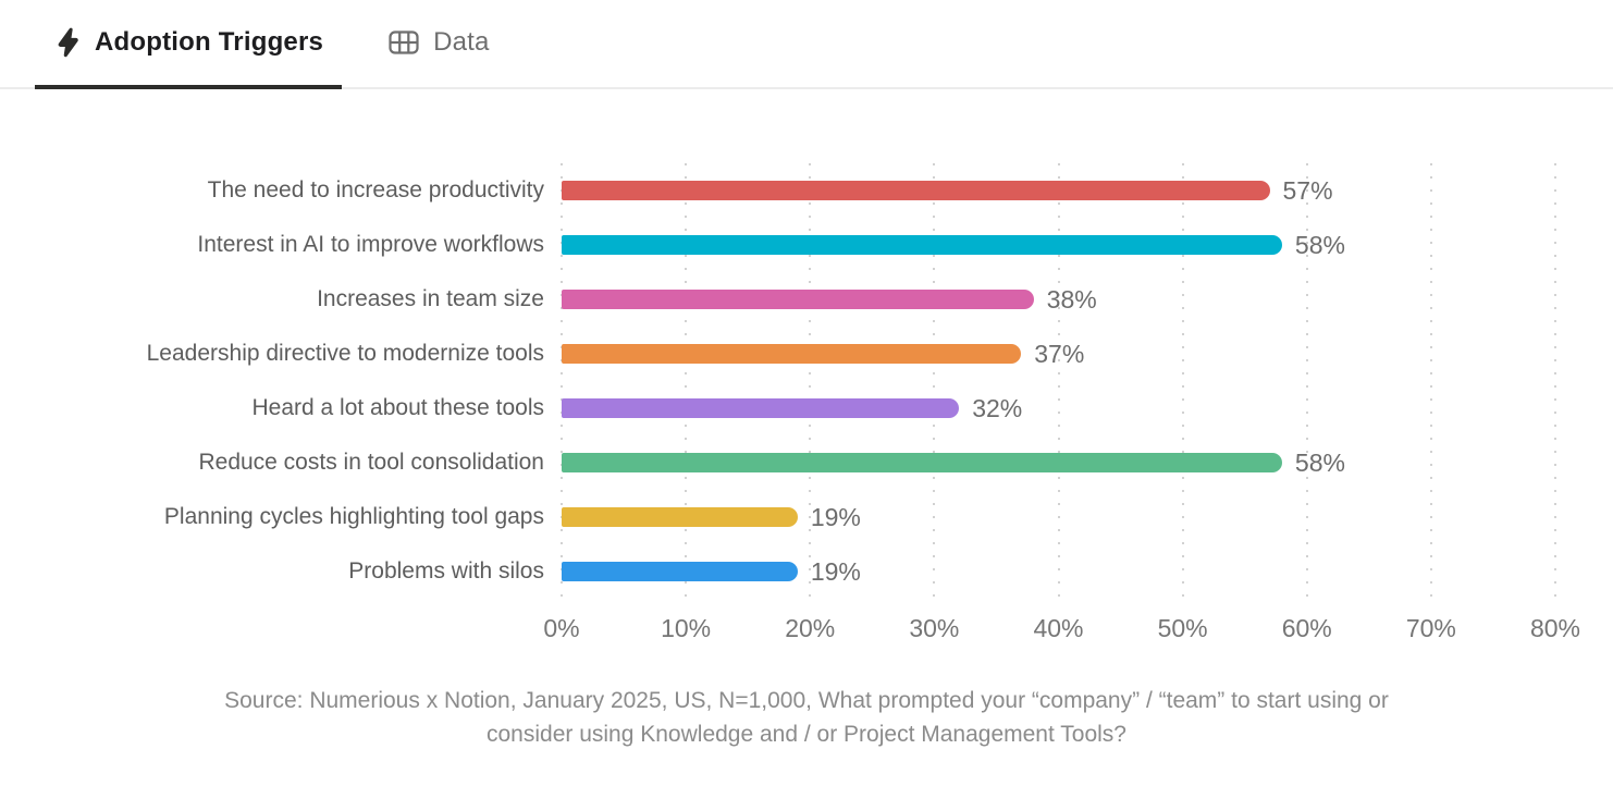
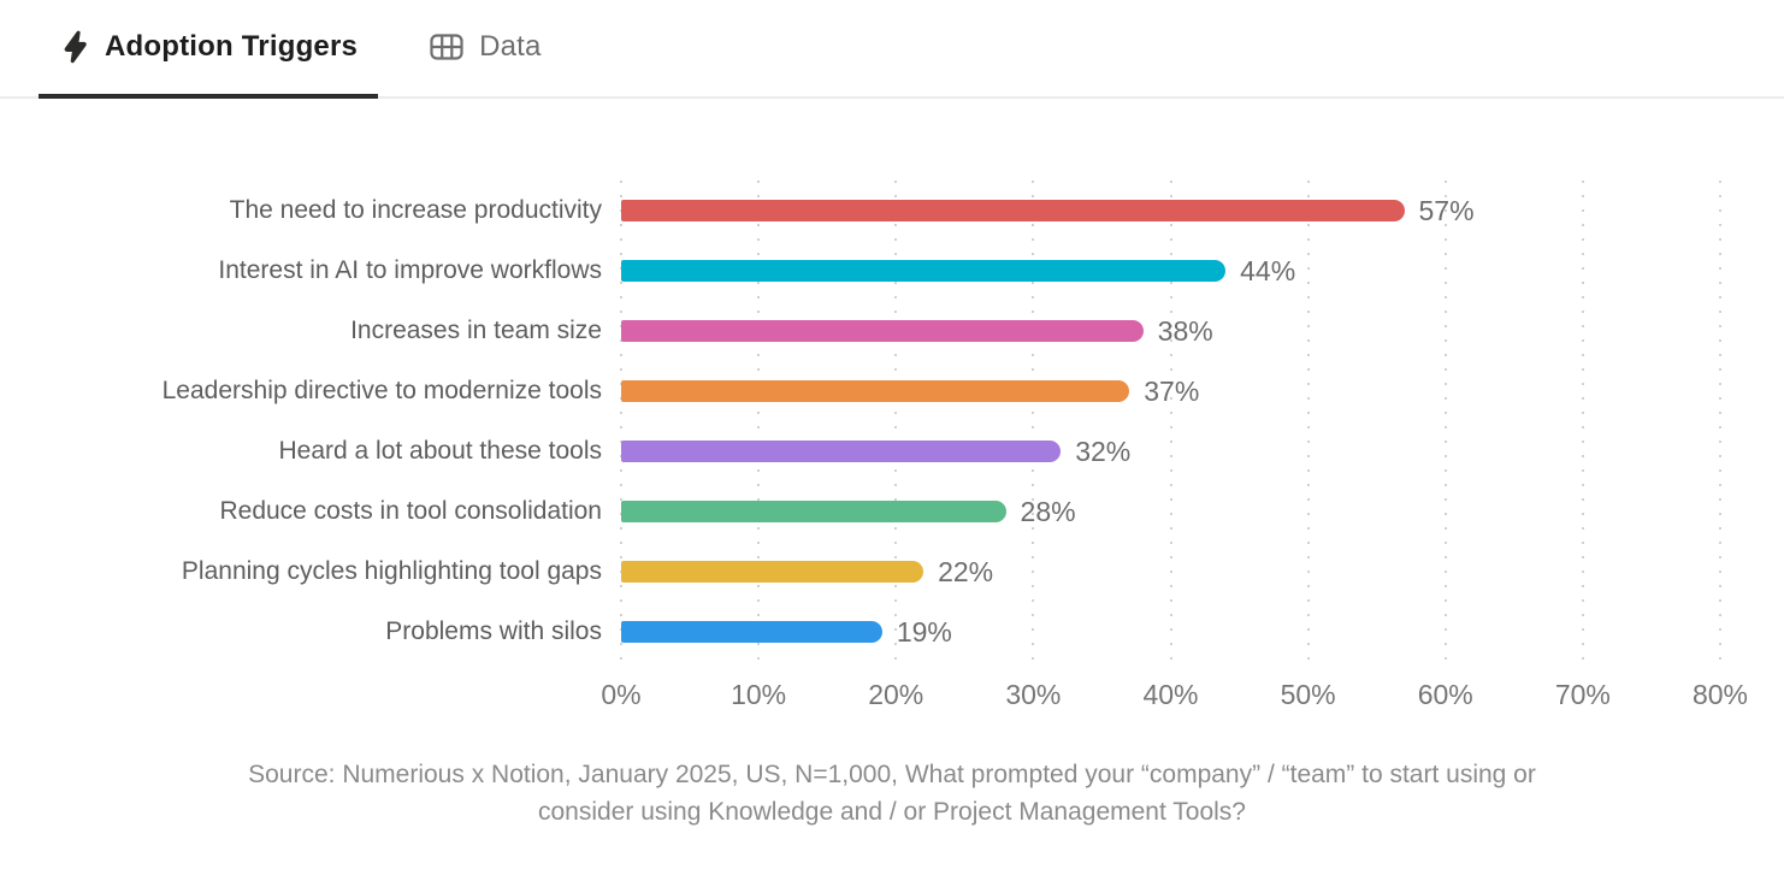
Interest in AI to improve workflows: 58% -> 44%
Reduce costs in tool consolidation: 58% -> 28%
Planning cycles highlighting tool gaps: 19% -> 22%
